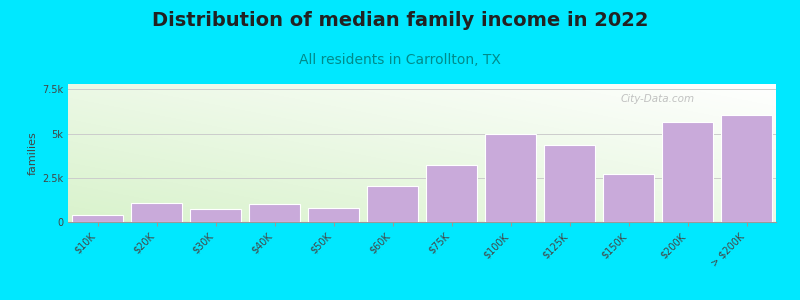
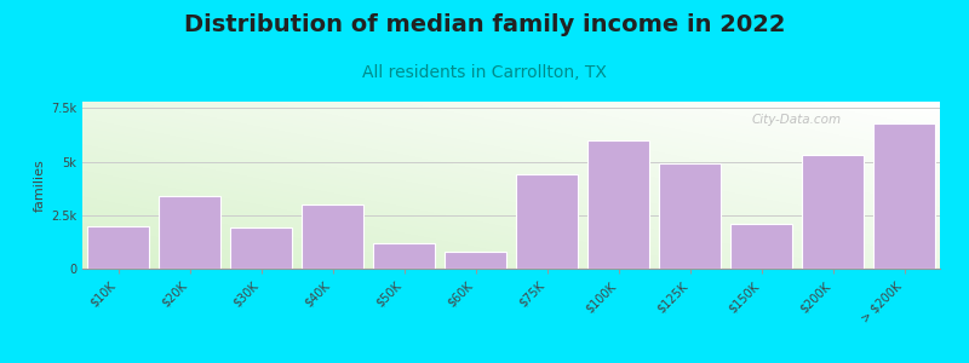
$10K: 0.4k -> 2.0k
$20K: 1.1k -> 3.4k
$30K: 0.8k -> 1.9k
$40K: 1.0k -> 3.0k
$50K: 0.8k -> 1.2k
$60K: 2.0k -> 0.8k
$75K: 3.2k -> 4.4k
$100K: 5.0k -> 6.0k
$125K: 4.4k -> 4.9k
$150K: 2.7k -> 2.1k
$200K: 5.6k -> 5.3k
> $200K: 6.0k -> 6.8k
